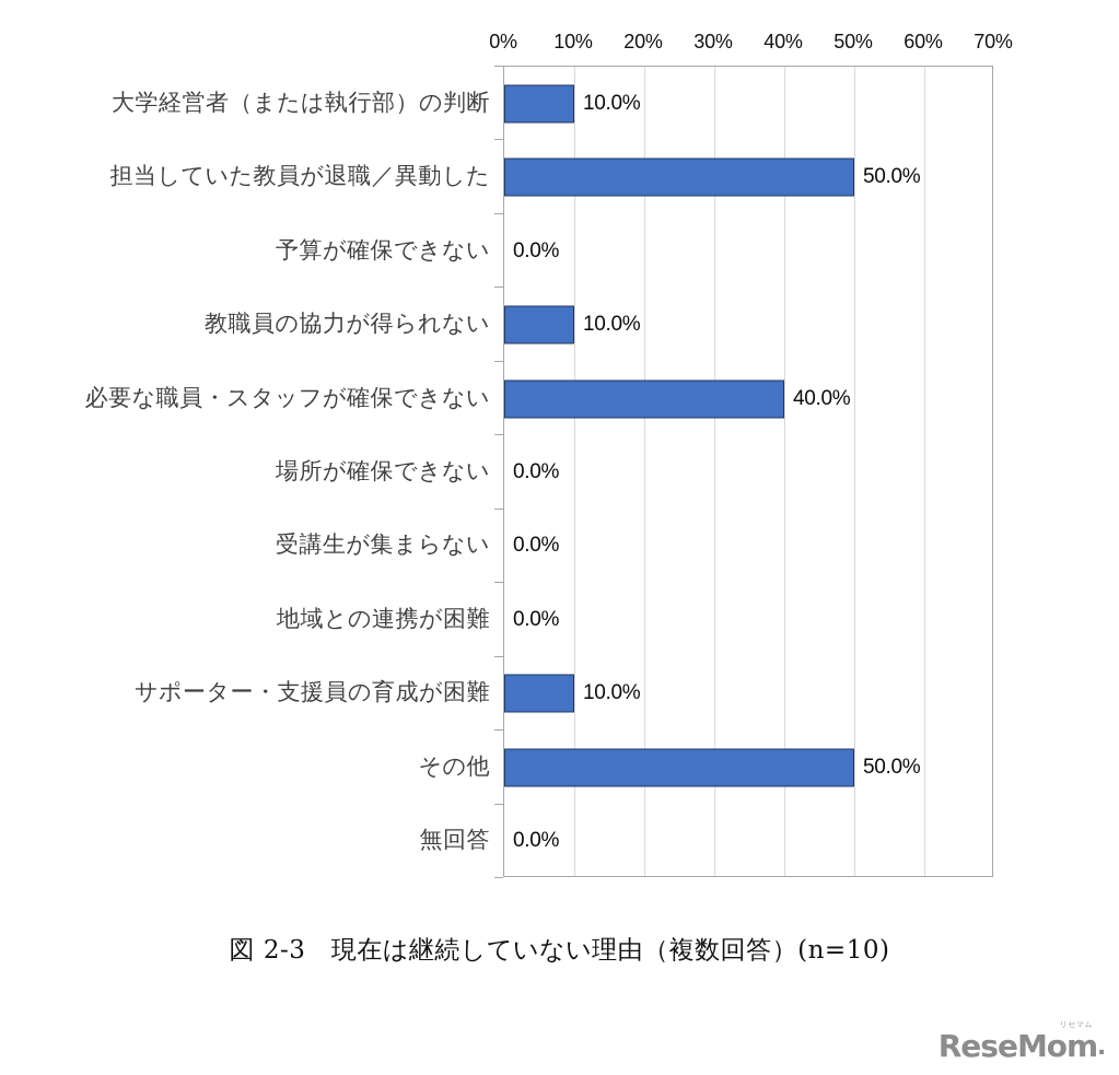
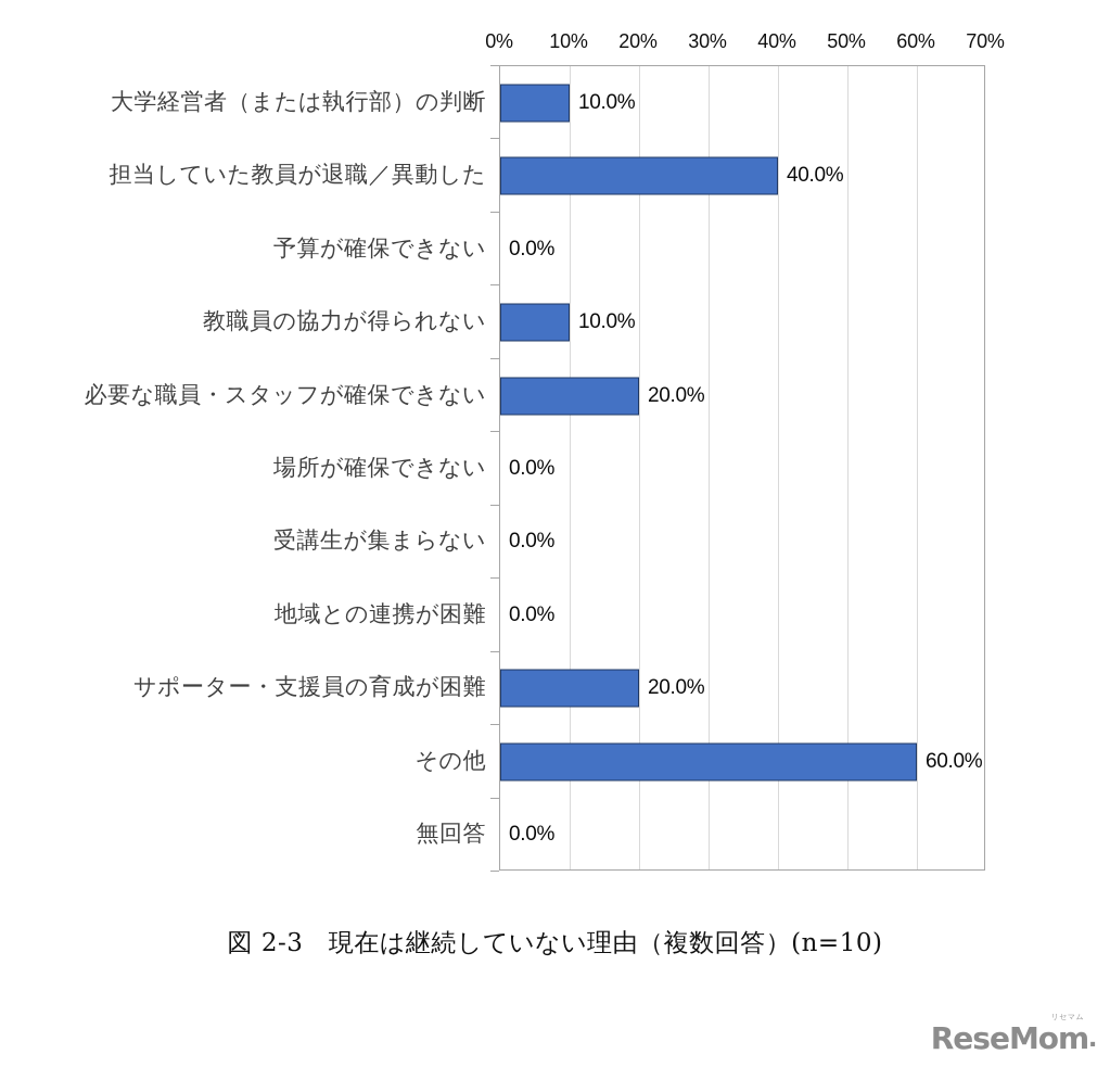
担当していた教員が退職／異動した: 50.0% -> 40.0%
必要な職員・スタッフが確保できない: 40.0% -> 20.0%
サポーター・支援員の育成が困難: 10.0% -> 20.0%
その他: 50.0% -> 60.0%
